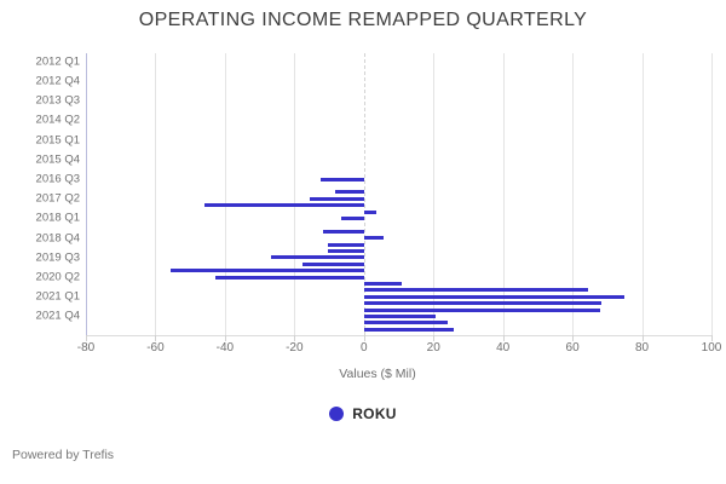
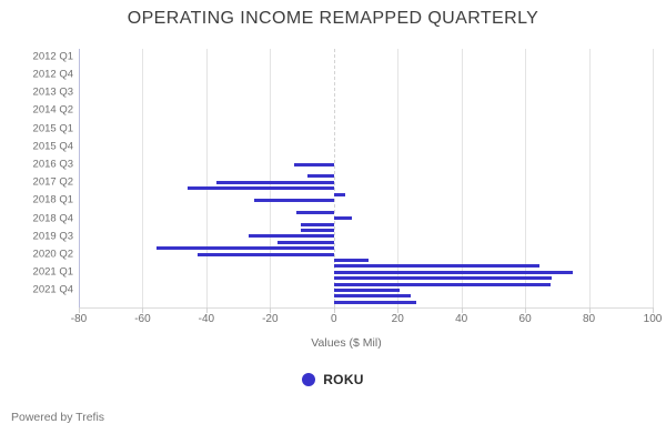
2017 Q2: -16 -> -37
2018 Q1: -6 -> -25
